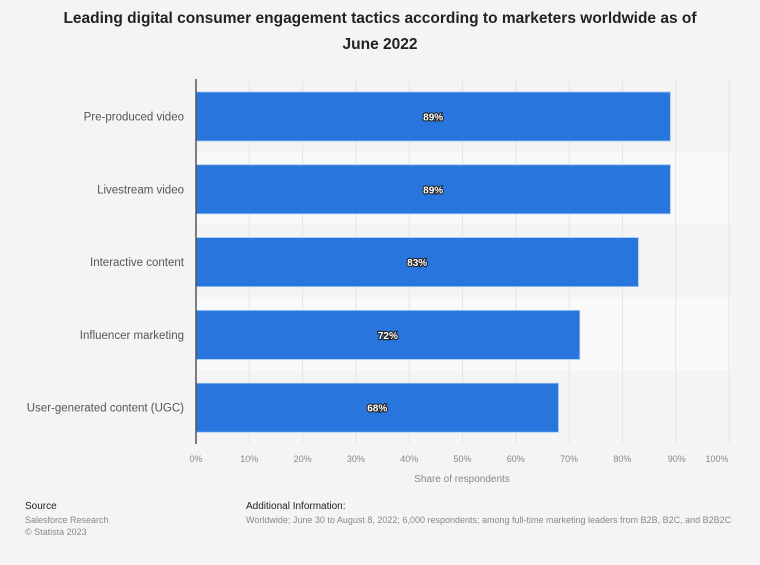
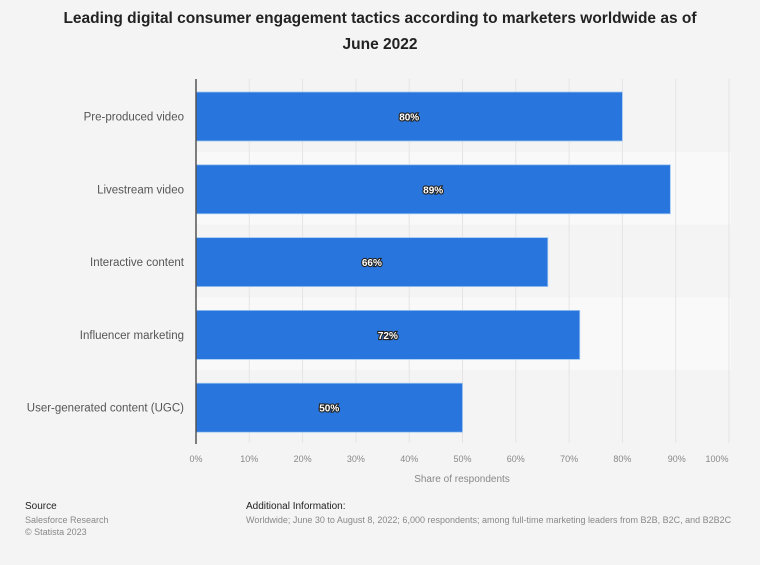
Pre-produced video: 89% -> 80%
Interactive content: 83% -> 66%
User-generated content (UGC): 68% -> 50%
